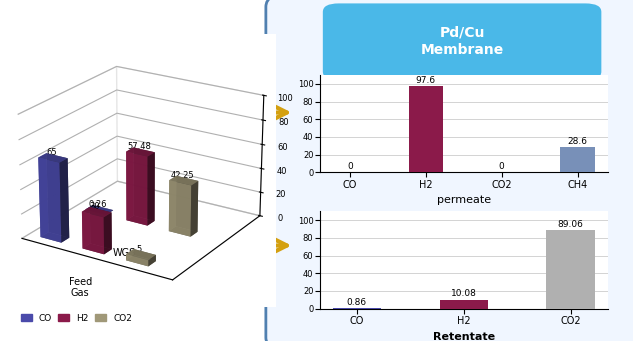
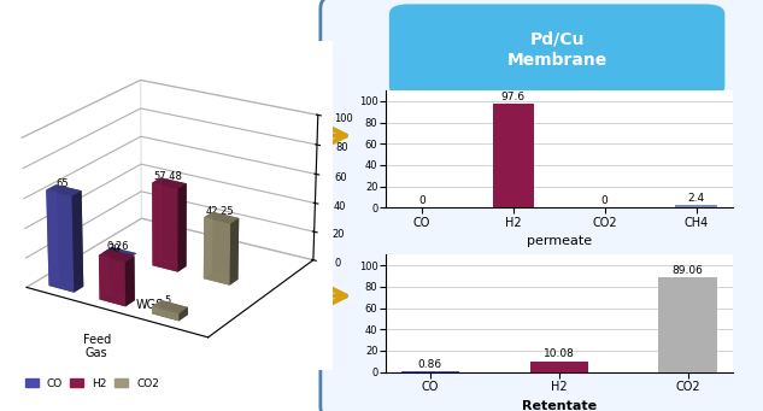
CH4: 28.6 -> 2.4
